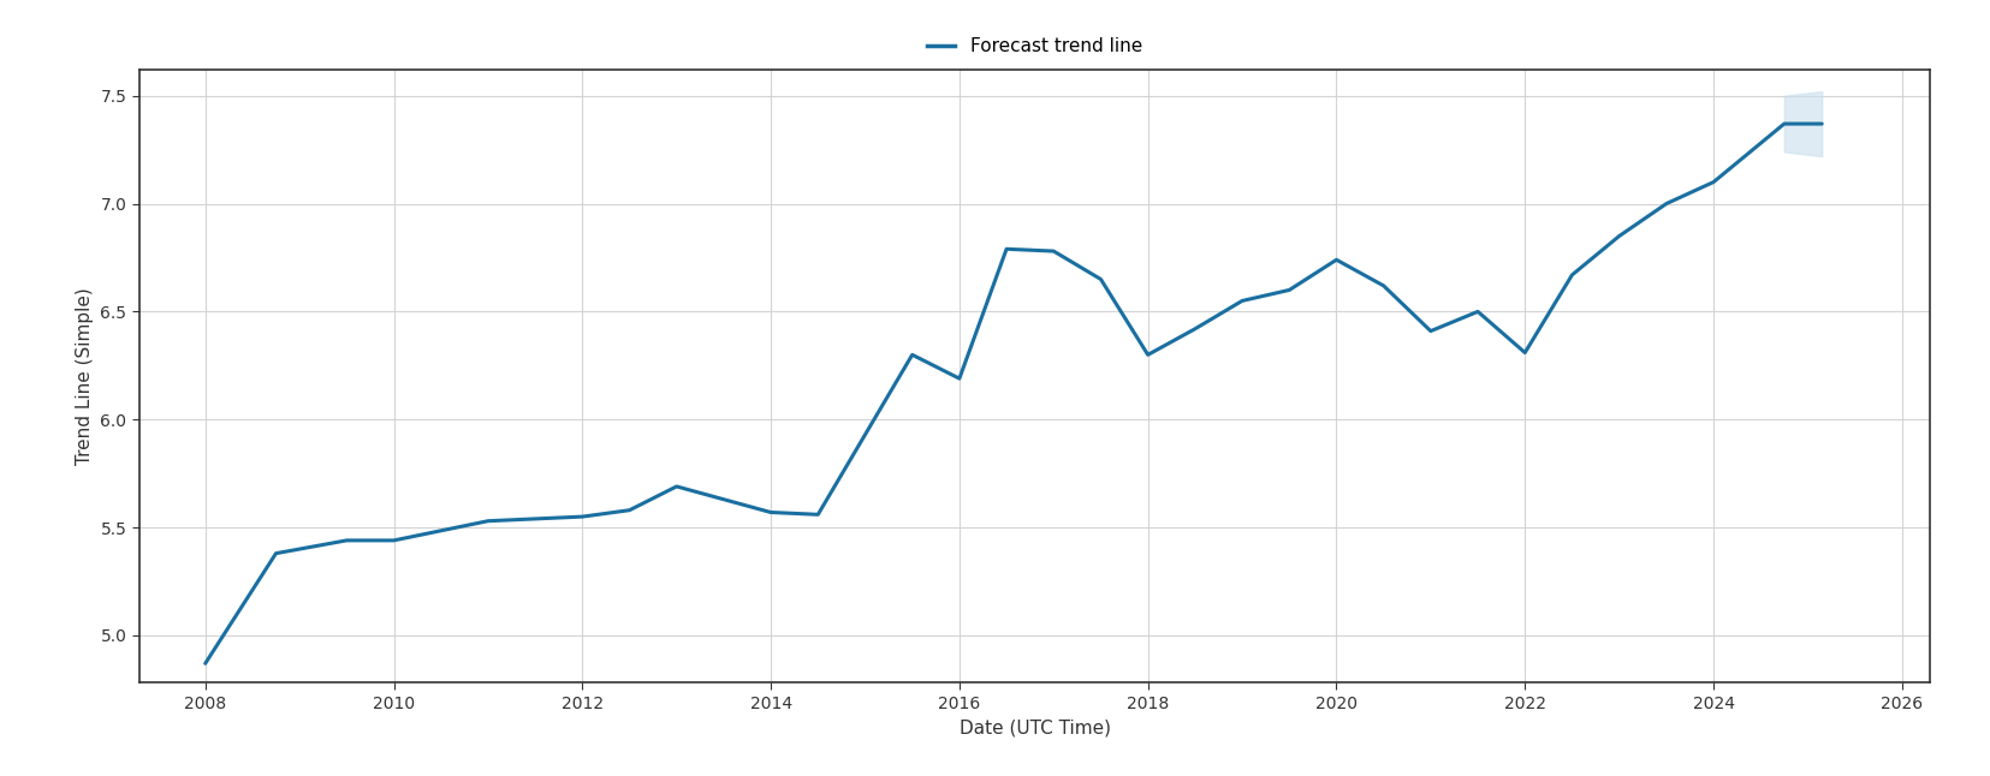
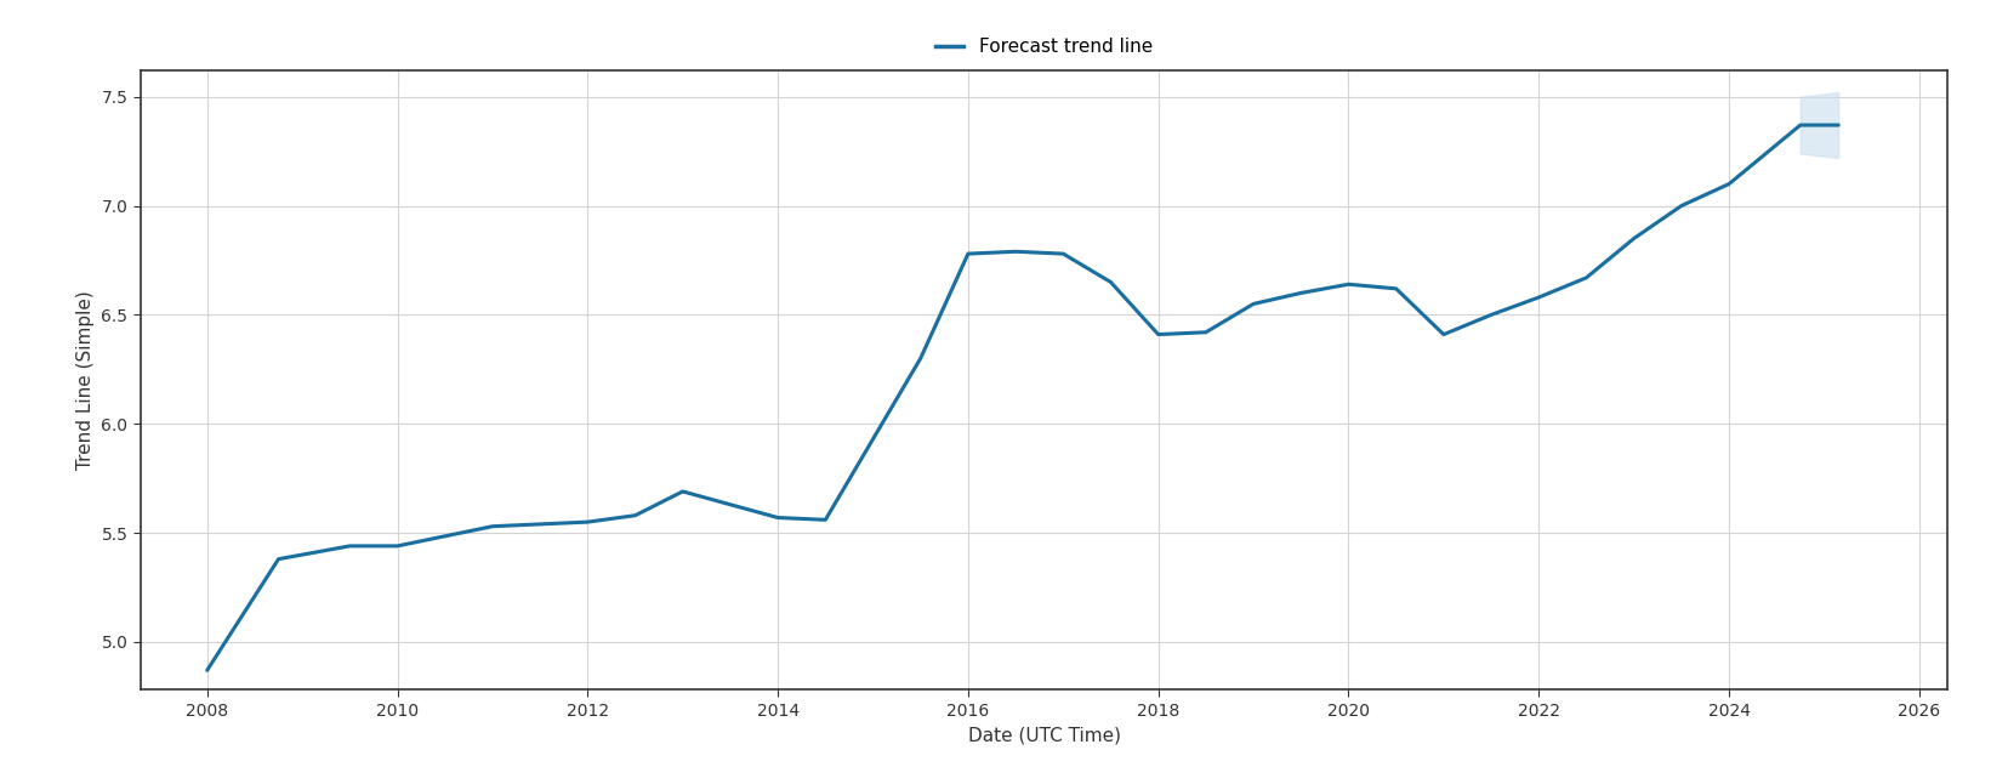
2016: 6.19 -> 6.78
2018: 6.30 -> 6.41
2020: 6.74 -> 6.64
2022: 6.31 -> 6.58
